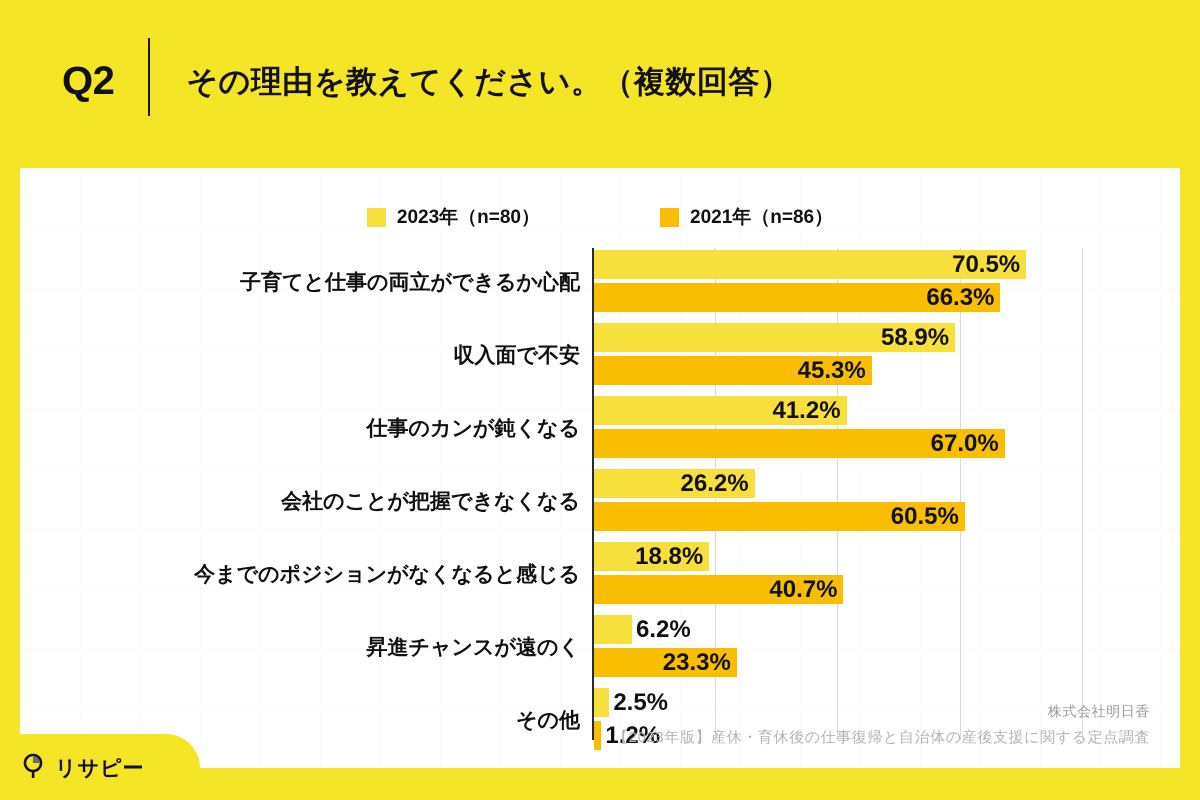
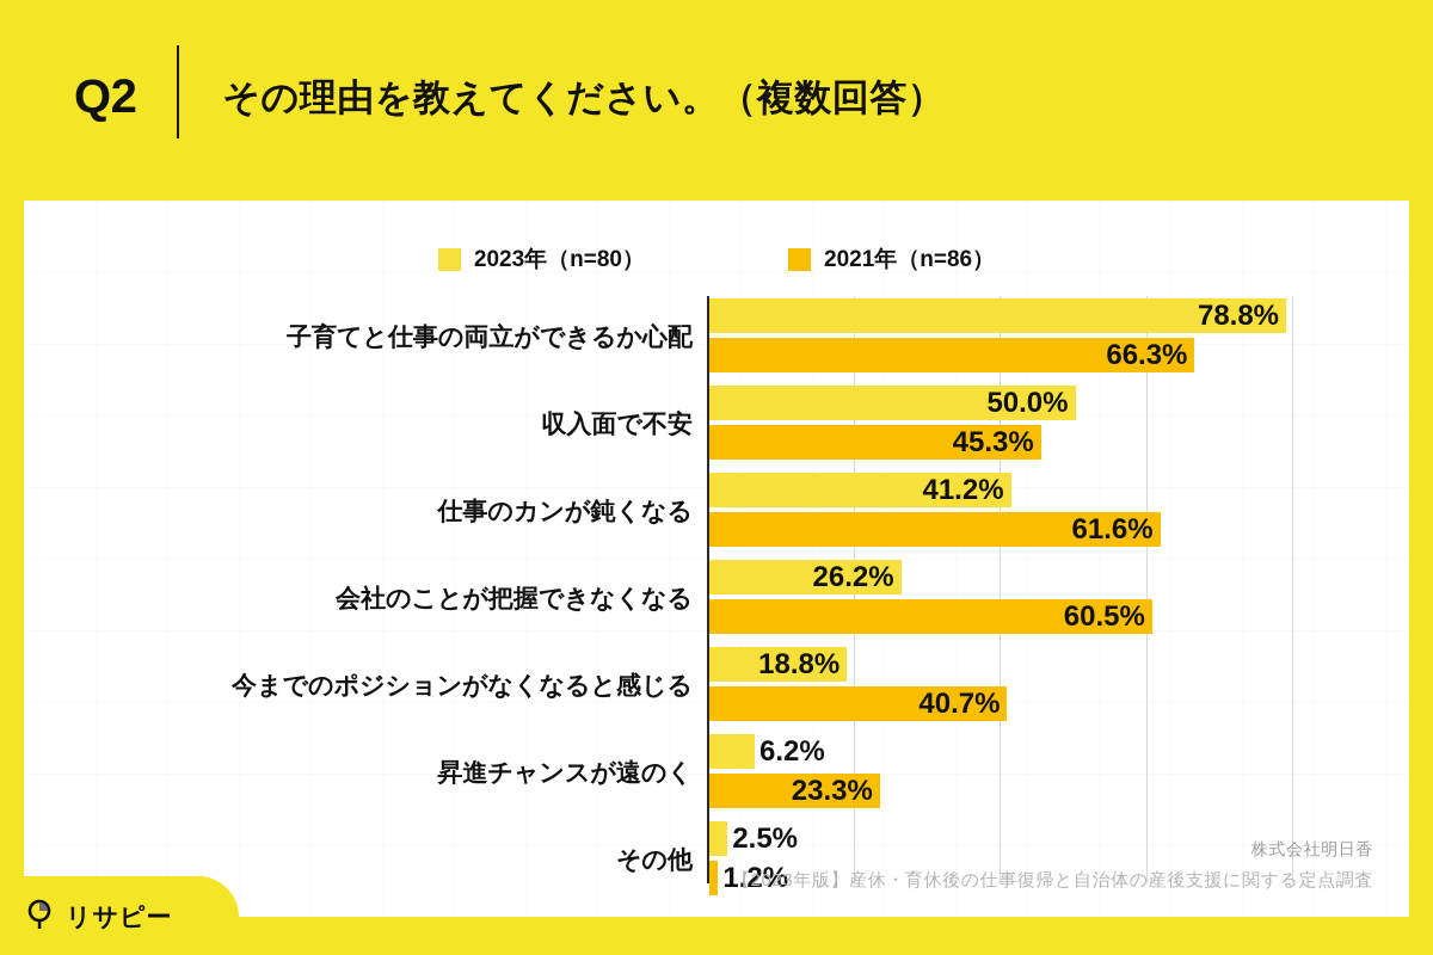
2023年（n=80）/子育てと仕事の両立ができるか心配: 70.5% -> 78.8%
2023年（n=80）/収入面で不安: 58.9% -> 50.0%
2021年（n=86）/仕事のカンが鈍くなる: 67.0% -> 61.6%
